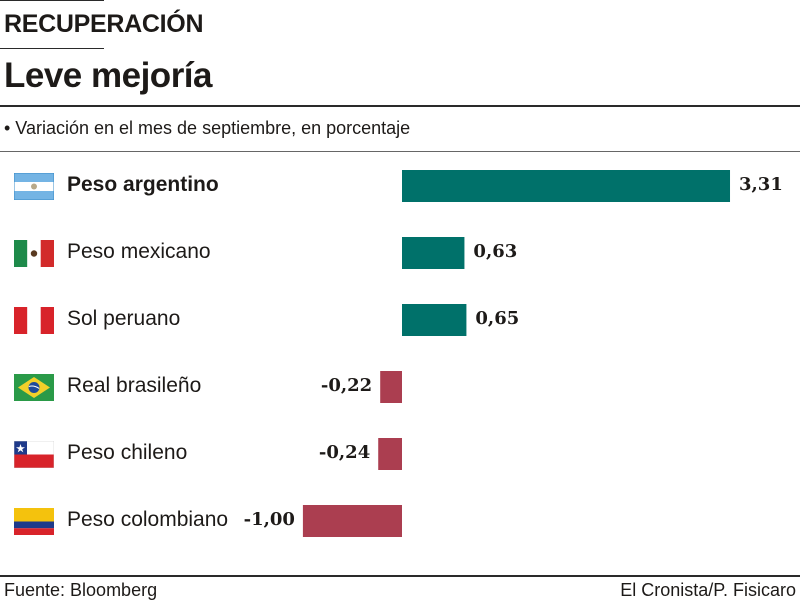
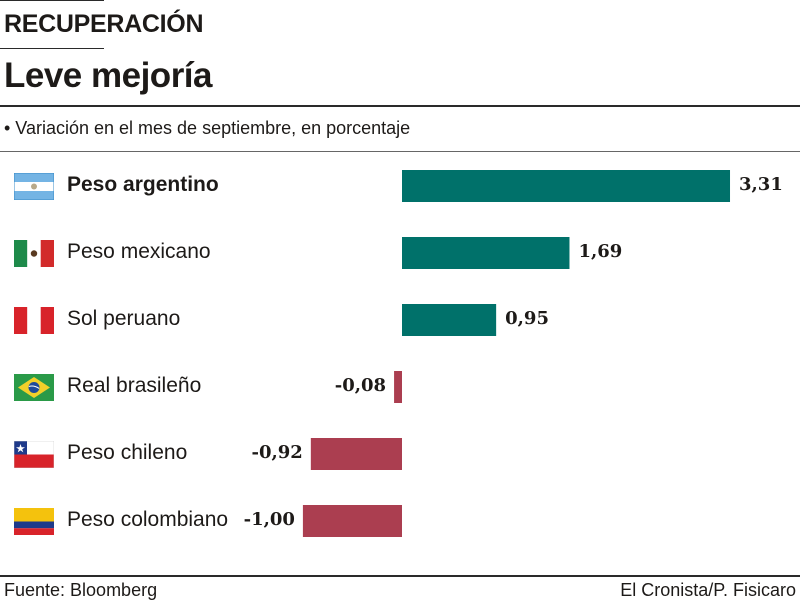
Peso mexicano: 0,63 -> 1,69
Sol peruano: 0,65 -> 0,95
Real brasileño: -0,22 -> -0,08
Peso chileno: -0,24 -> -0,92
